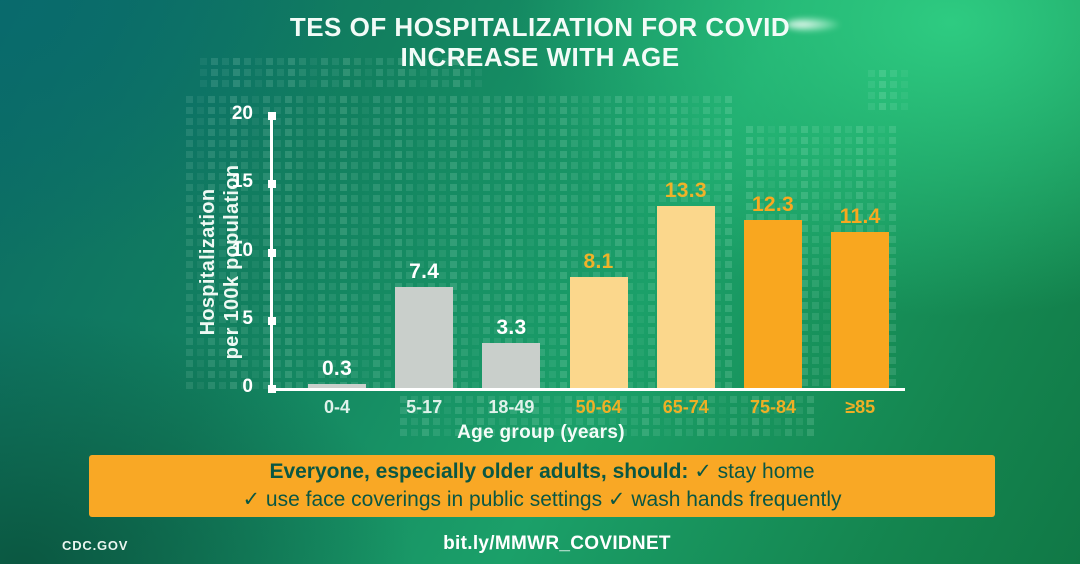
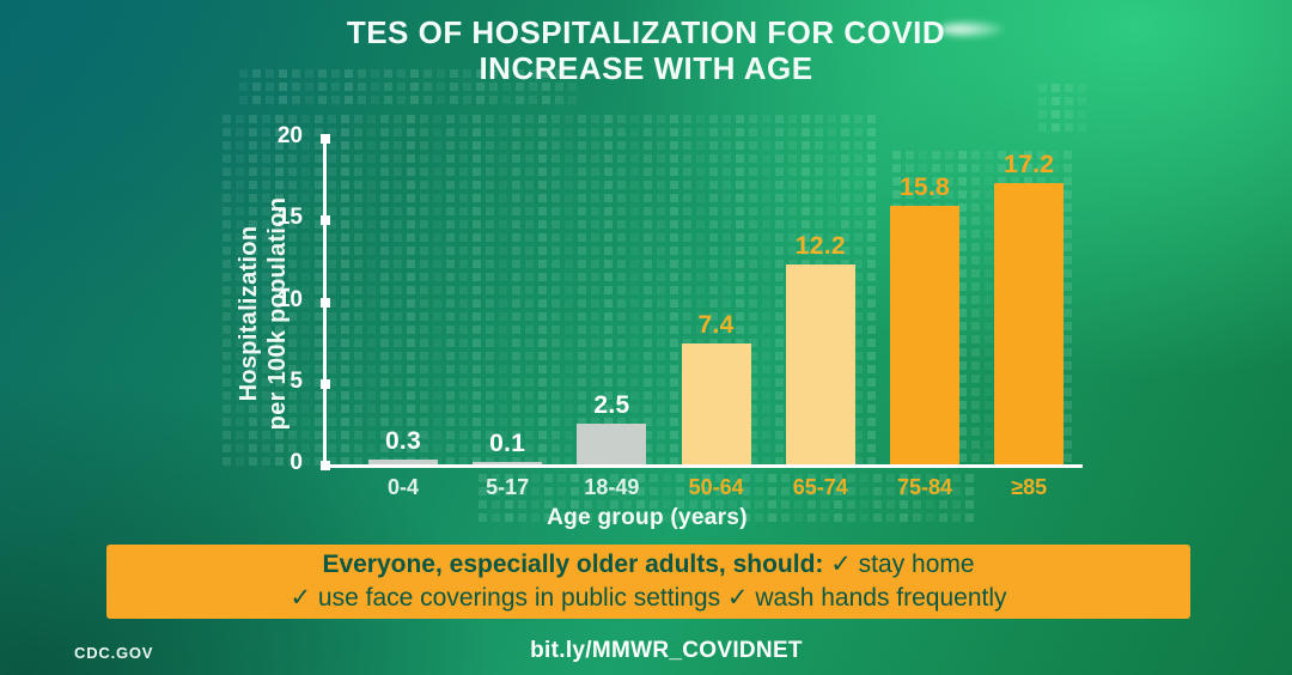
5-17: 7.4 -> 0.1
18-49: 3.3 -> 2.5
50-64: 8.1 -> 7.4
65-74: 13.3 -> 12.2
75-84: 12.3 -> 15.8
≥85: 11.4 -> 17.2
